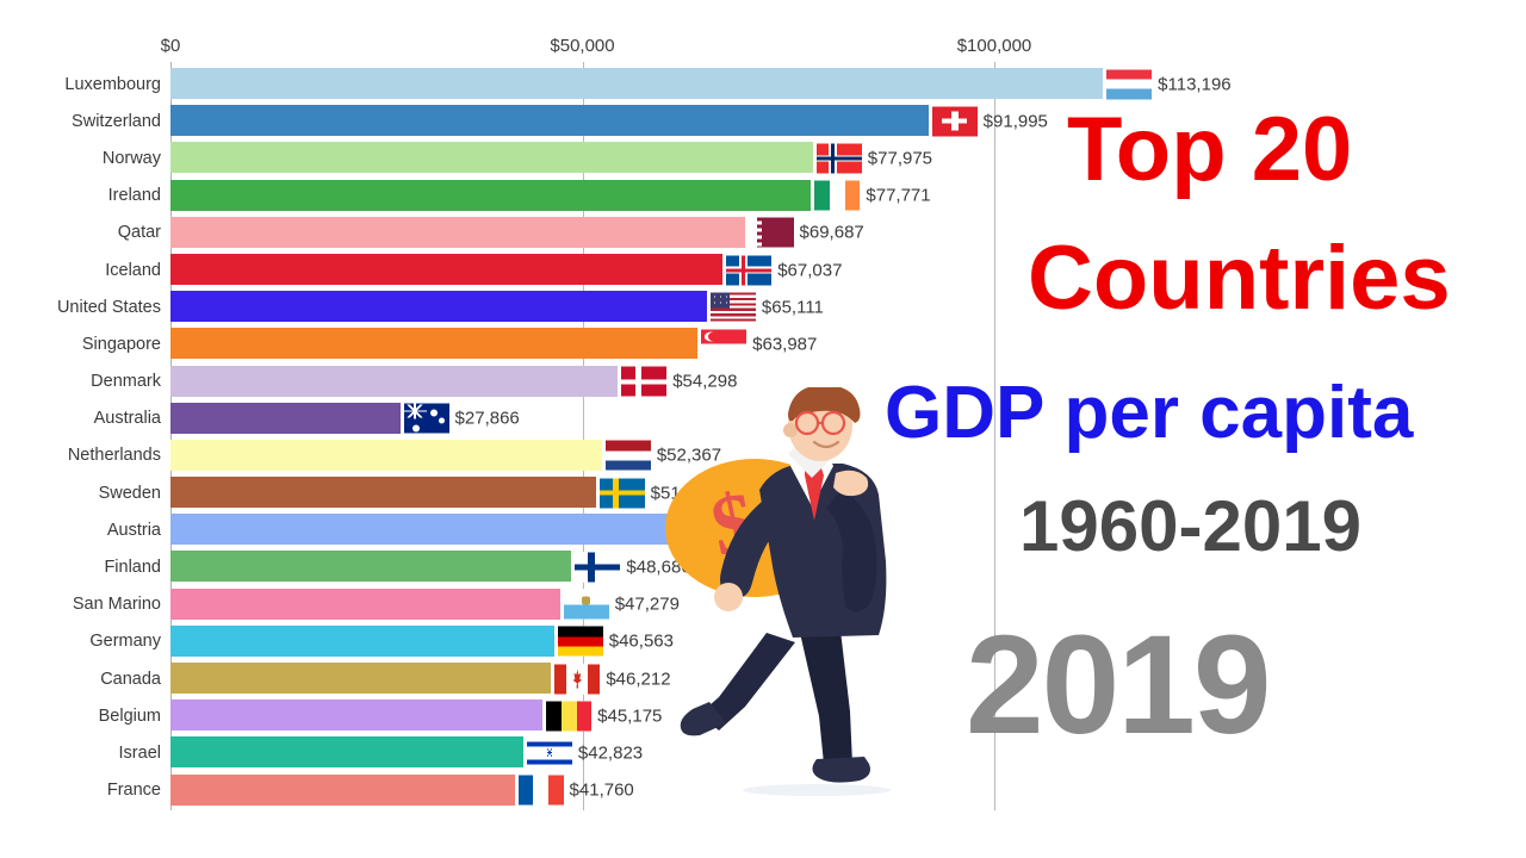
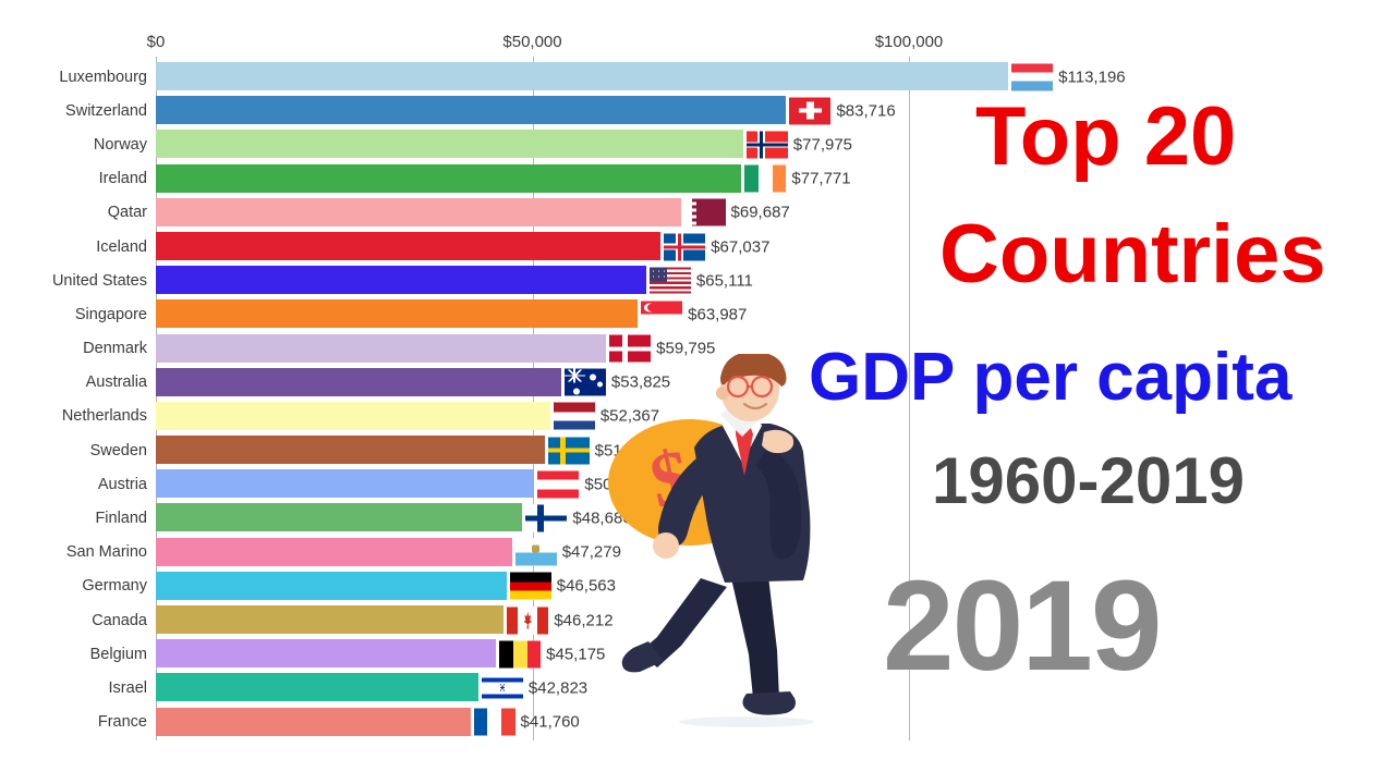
Switzerland: $91,995 -> $83,716
Denmark: $54,298 -> $59,795
Australia: $27,866 -> $53,825
Austria: $66,153 -> $50,277
